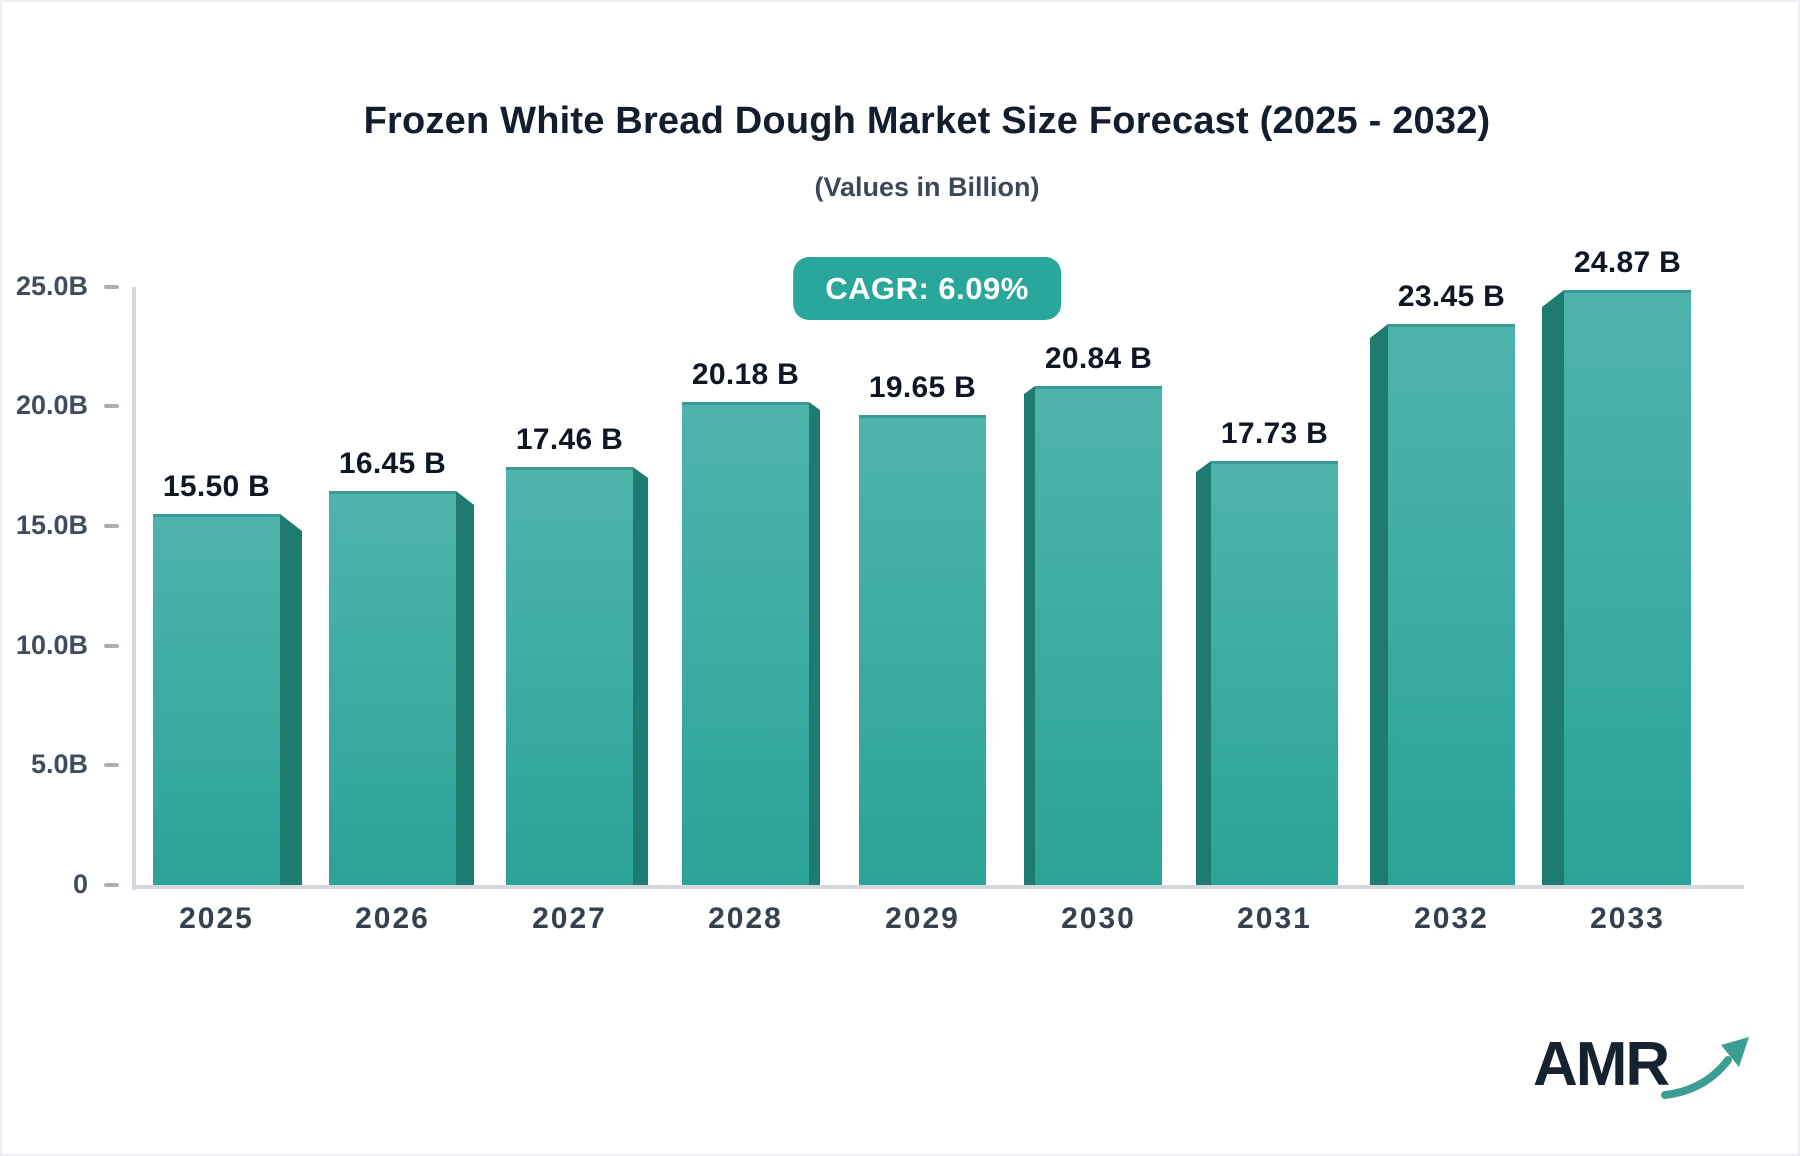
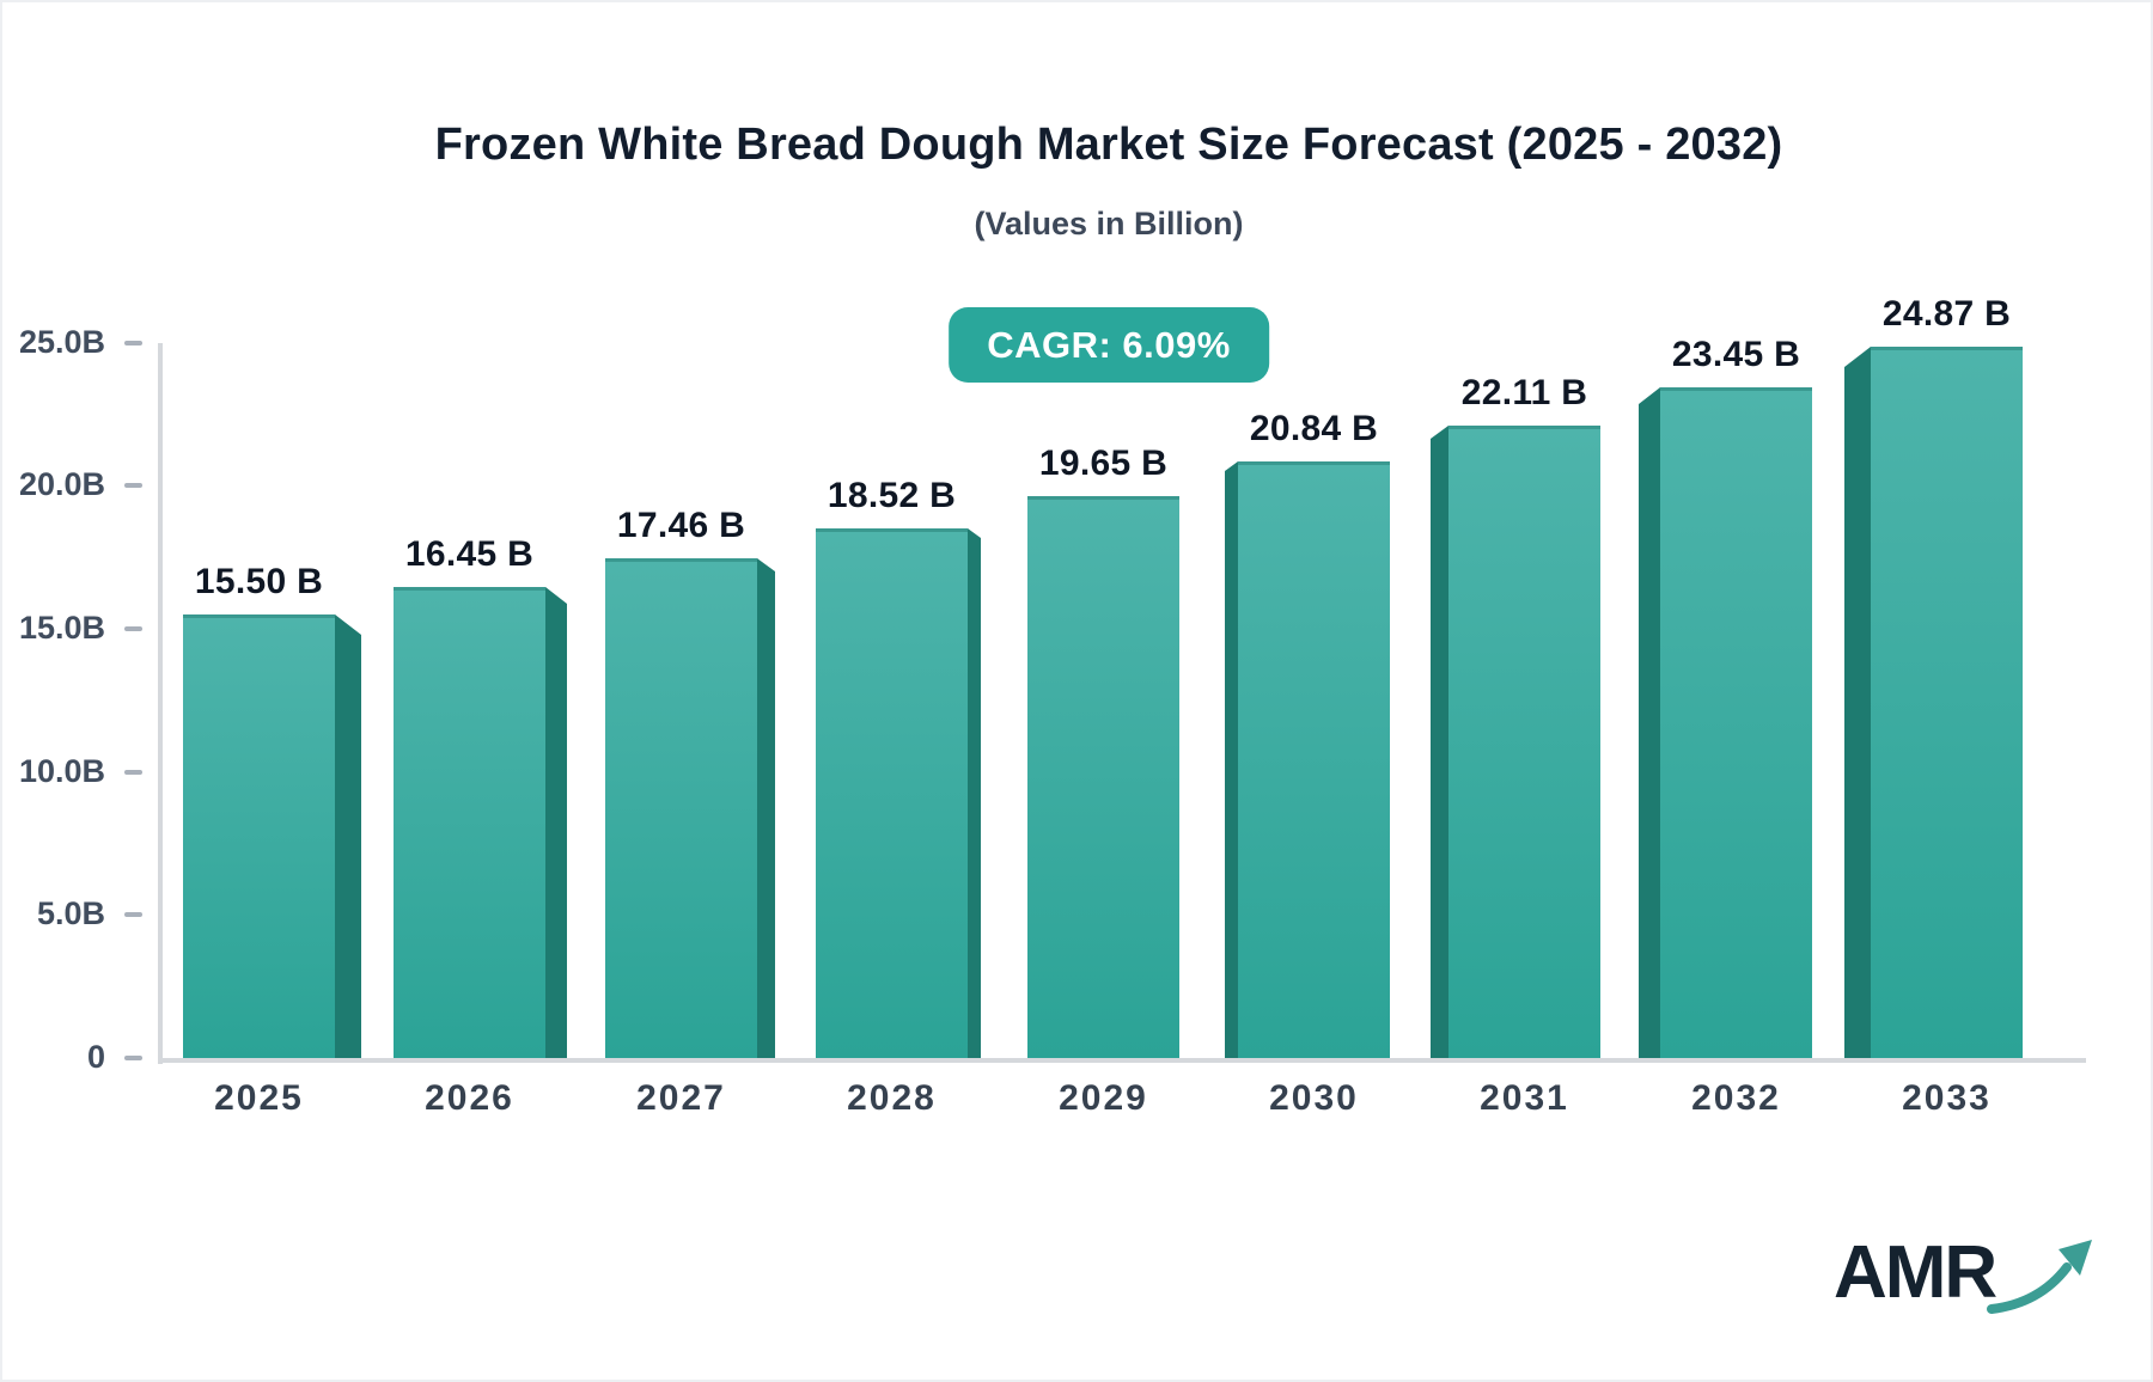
2028: 20.18 -> 18.52
2031: 17.73 -> 22.11
